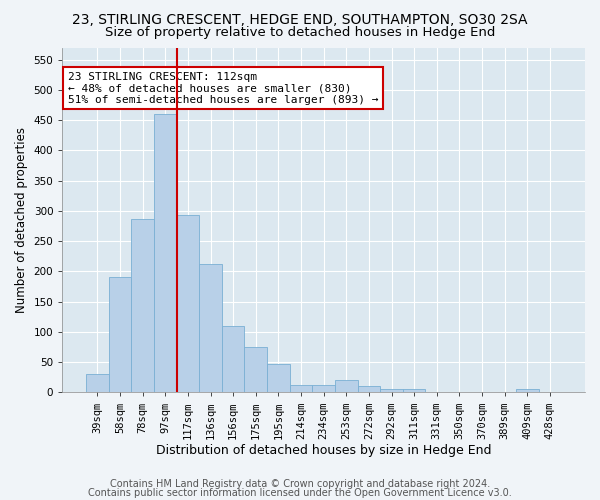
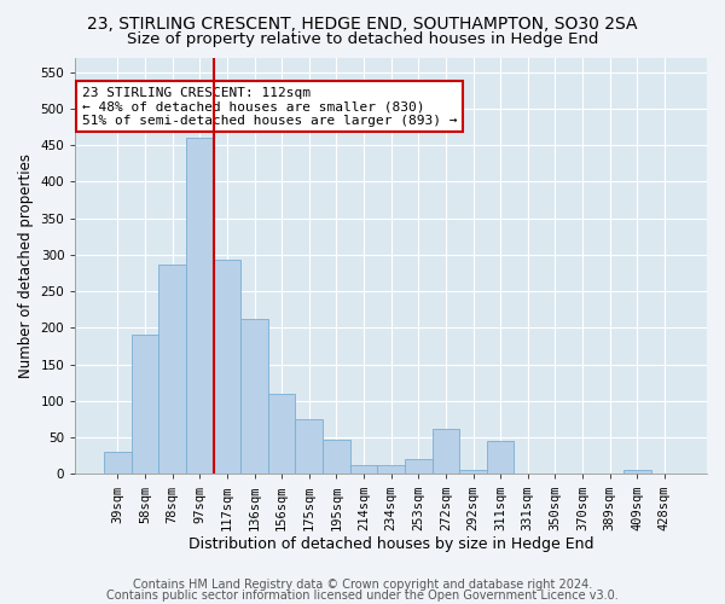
272sqm: 10 -> 62
311sqm: 5 -> 46
